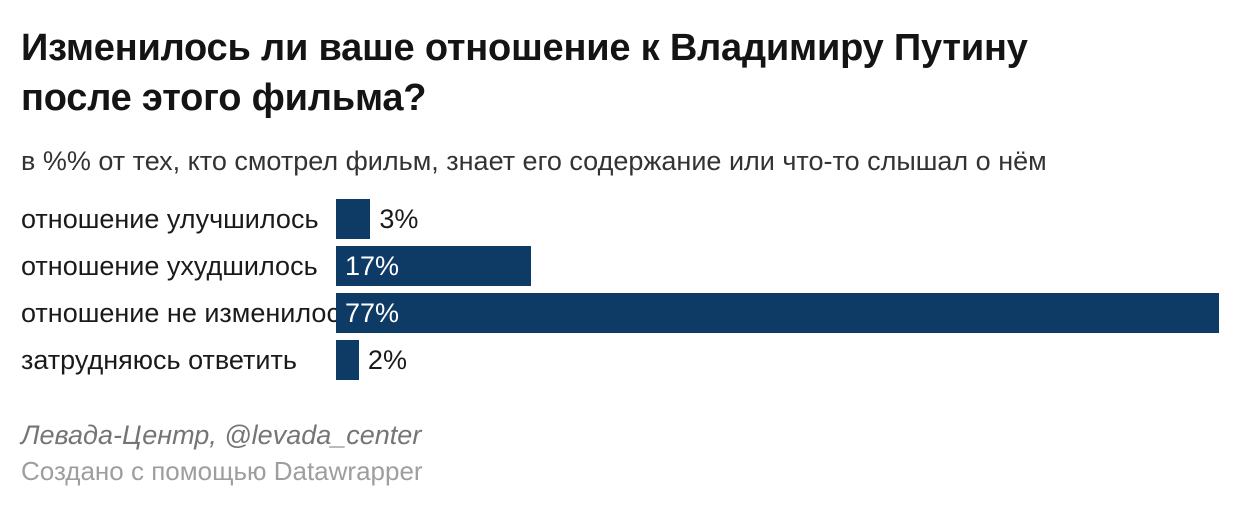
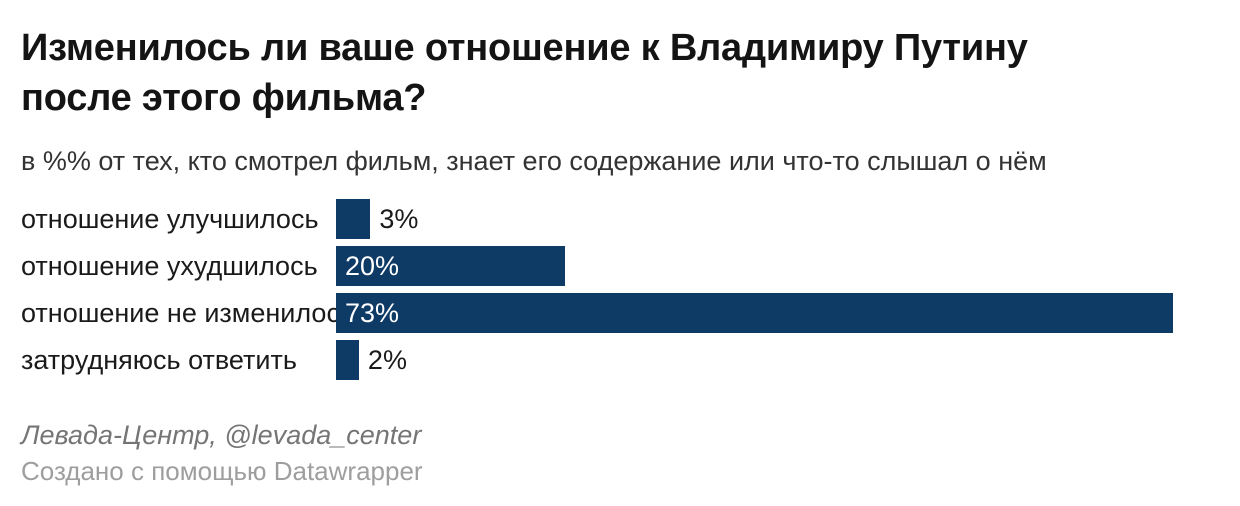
отношение ухудшилось: 17% -> 20%
отношение не изменилось: 77% -> 73%
